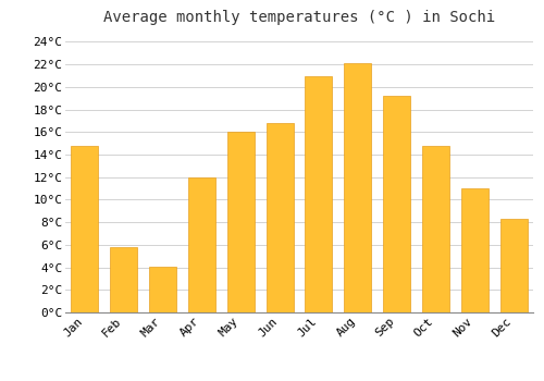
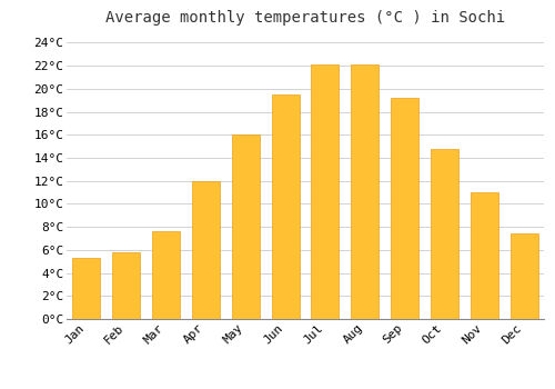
Jan: 14.8°C -> 5.3°C
Mar: 4.1°C -> 7.6°C
Jun: 16.8°C -> 19.5°C
Jul: 20.9°C -> 22.1°C
Dec: 8.3°C -> 7.4°C
